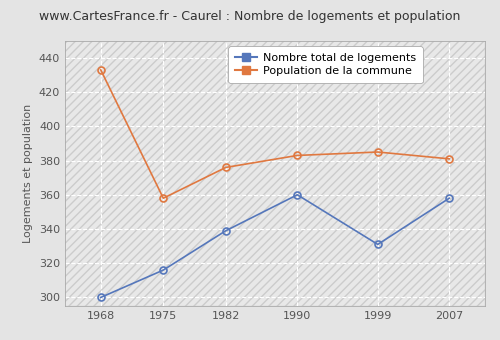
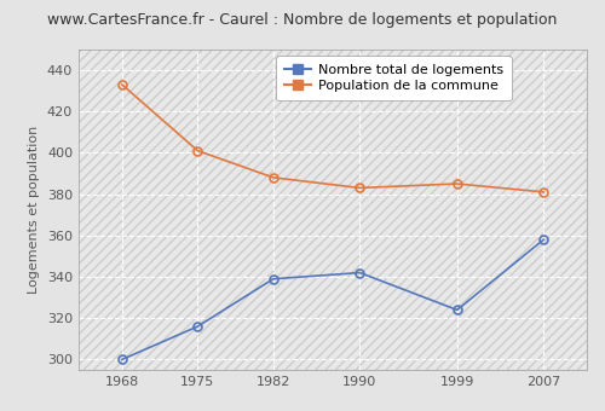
Population de la commune/1975: 358 -> 401
Population de la commune/1982: 376 -> 388
Nombre total de logements/1990: 360 -> 342
Nombre total de logements/1999: 331 -> 324
